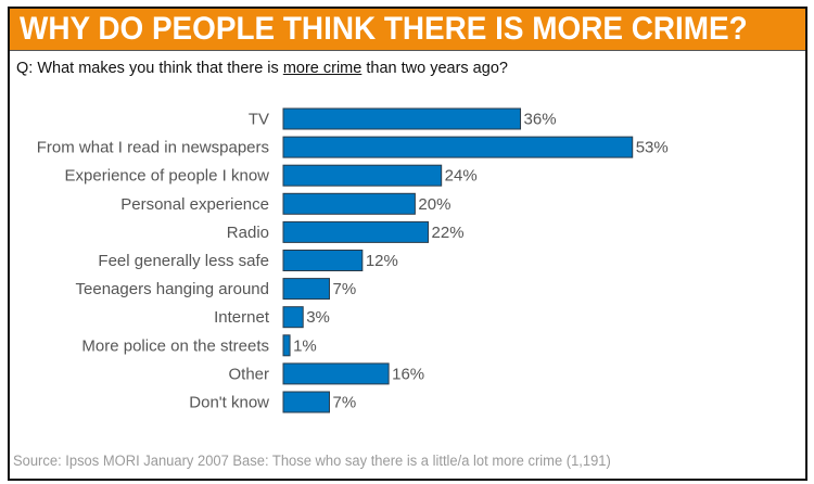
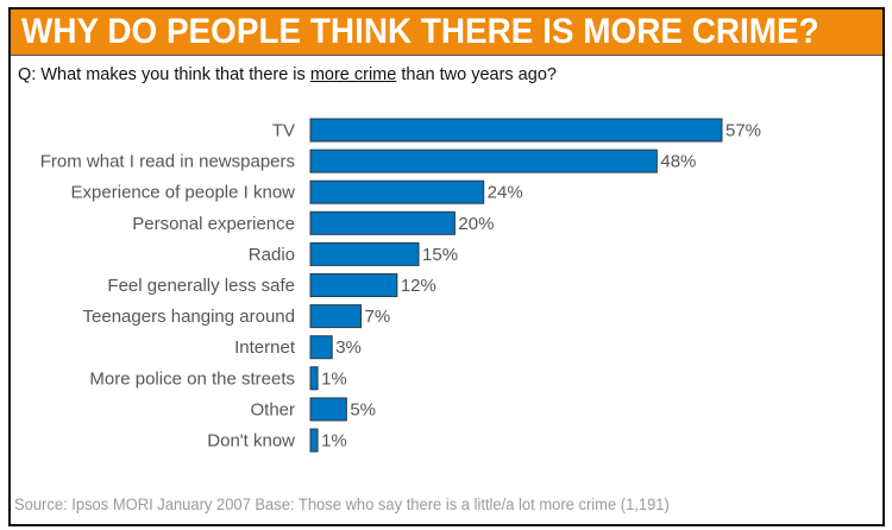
TV: 36% -> 57%
From what I read in newspapers: 53% -> 48%
Radio: 22% -> 15%
Other: 16% -> 5%
Don't know: 7% -> 1%
